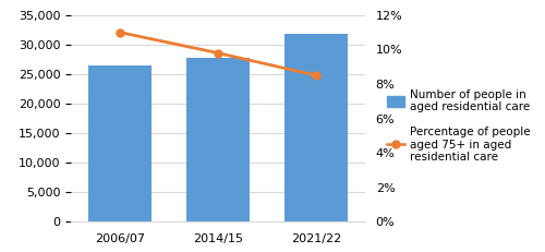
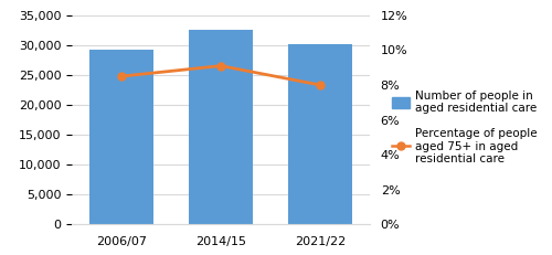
Number of people in aged residential care/2006/07: 26,400 -> 29,200
Percentage of people aged 75+ in aged residential care/2006/07: 11.0% -> 8.5%
Number of people in aged residential care/2014/15: 27,800 -> 32,600
Percentage of people aged 75+ in aged residential care/2014/15: 9.8% -> 9.1%
Number of people in aged residential care/2021/22: 31,800 -> 30,200
Percentage of people aged 75+ in aged residential care/2021/22: 8.5% -> 8.0%
